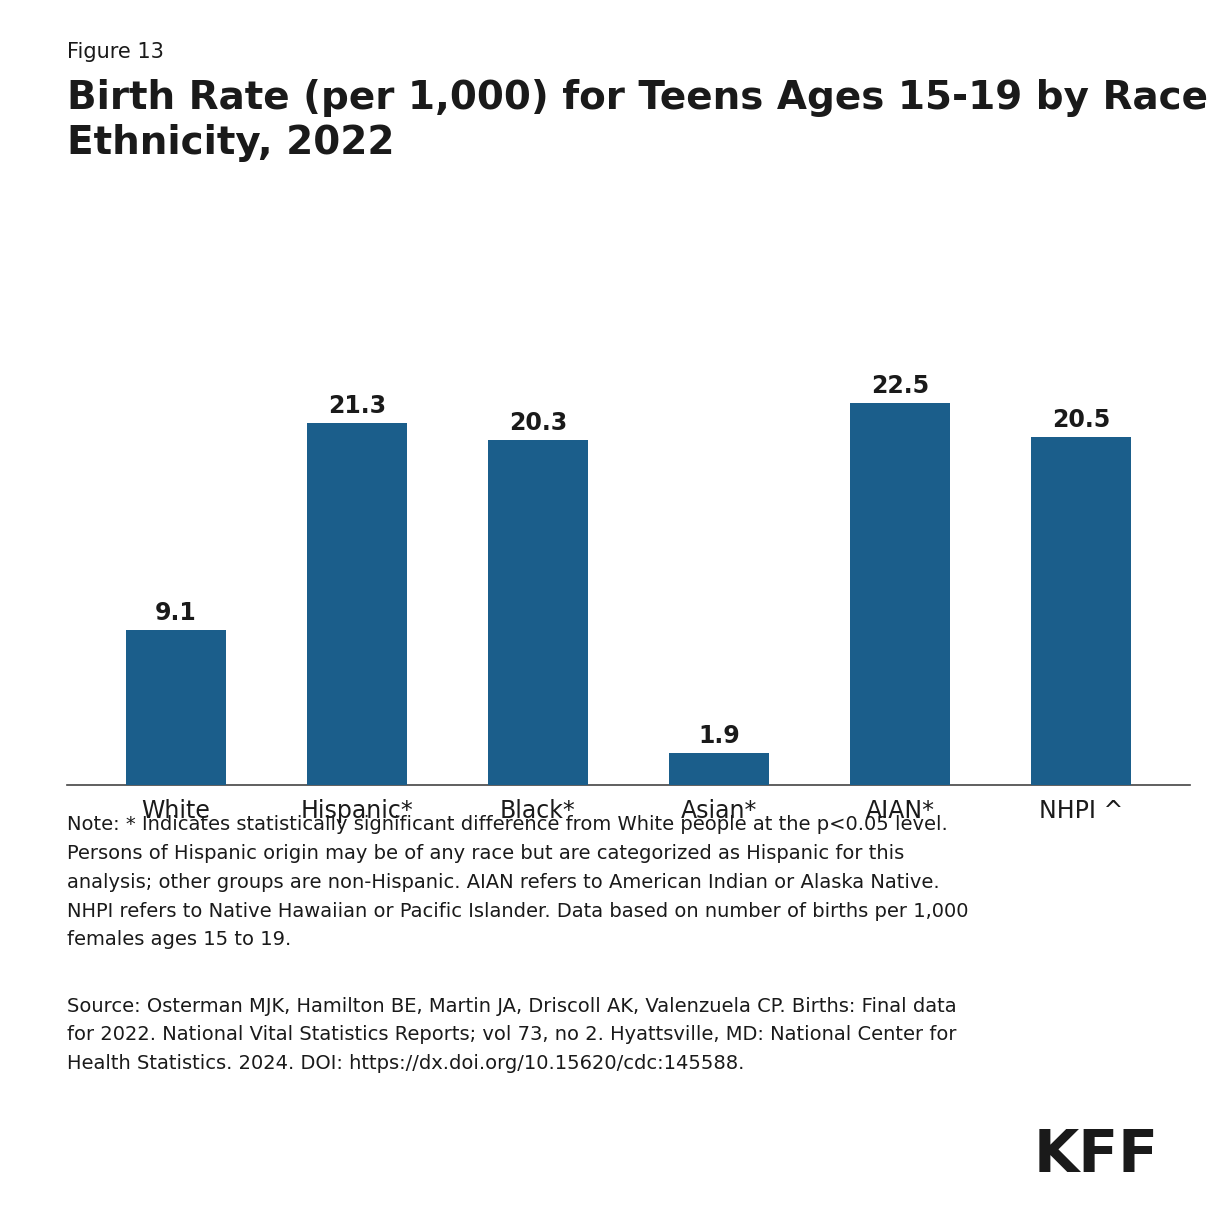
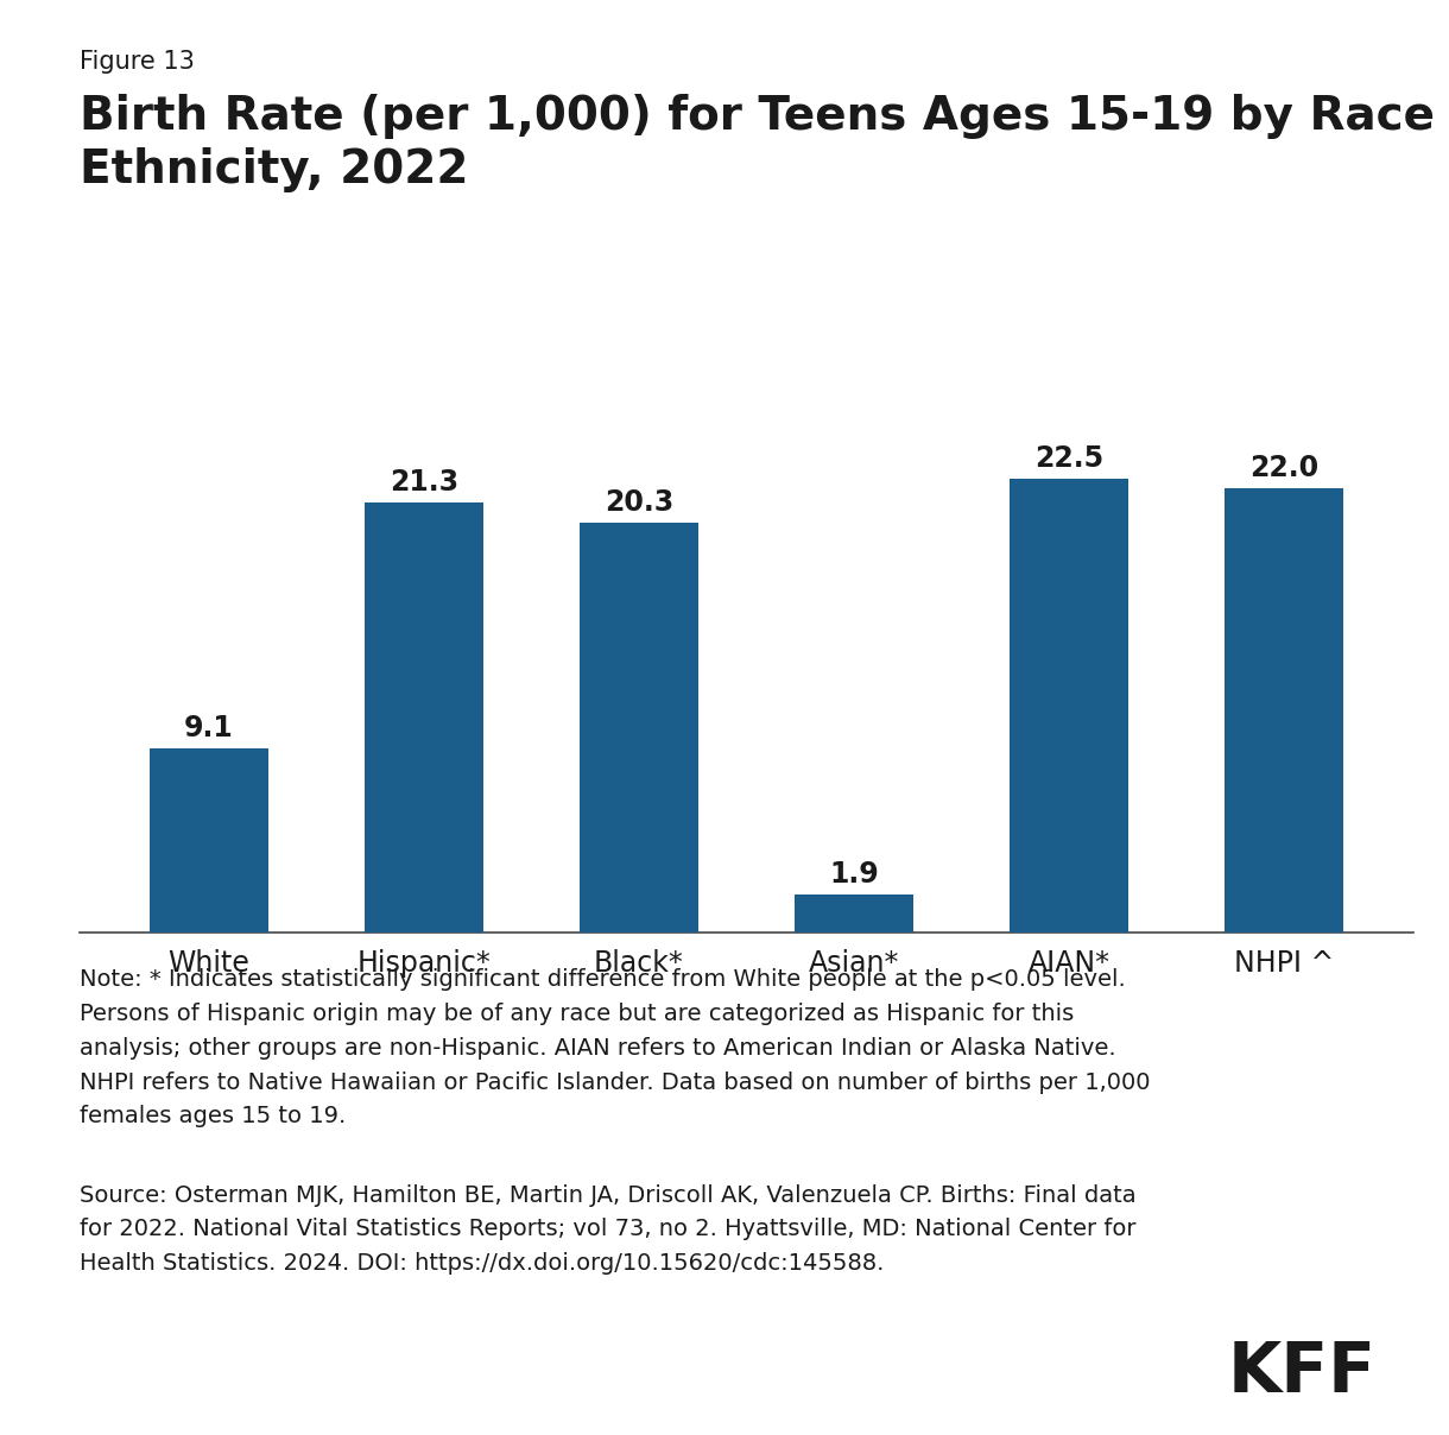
NHPI ^: 20.5 -> 22.0
